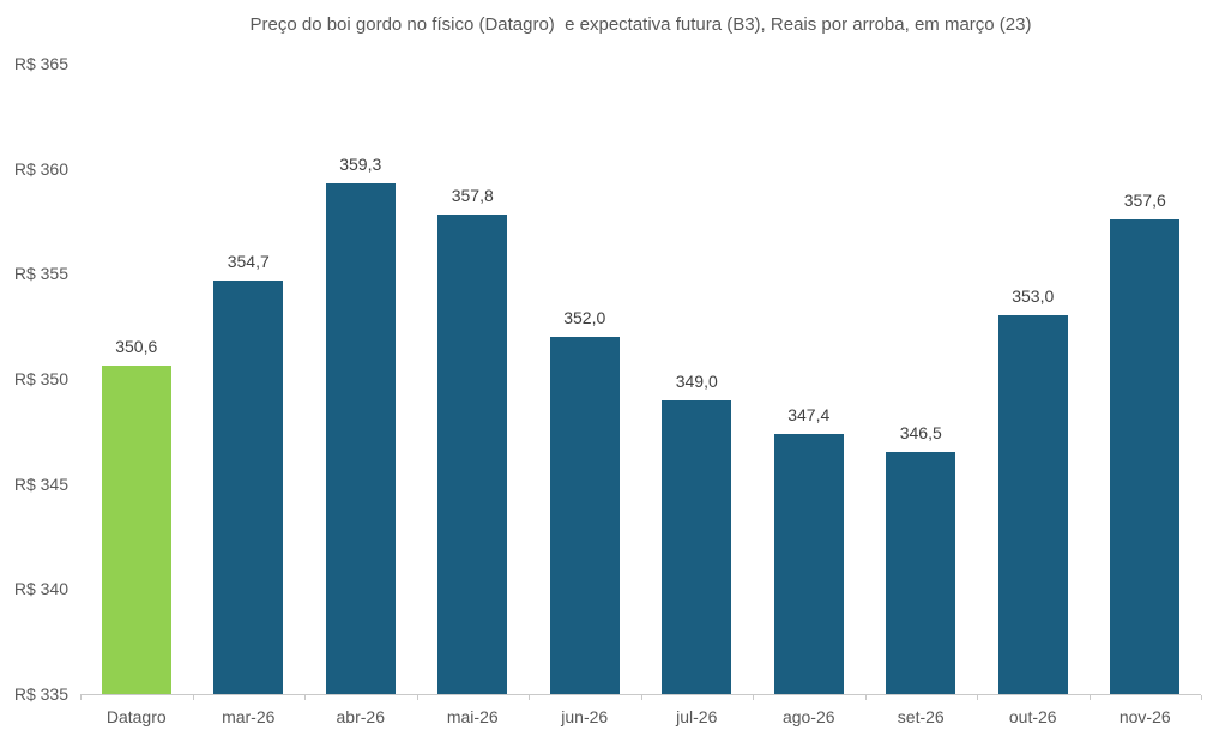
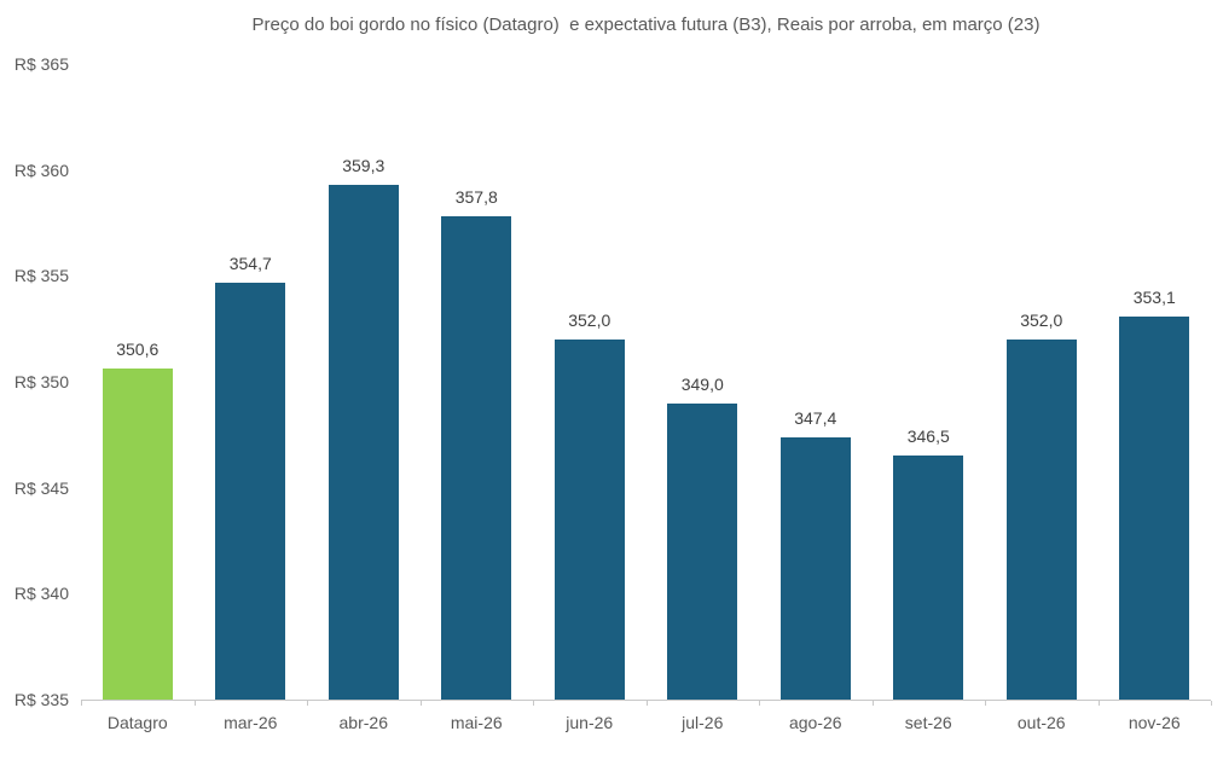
out-26: 353,0 -> 352,0
nov-26: 357,6 -> 353,1
